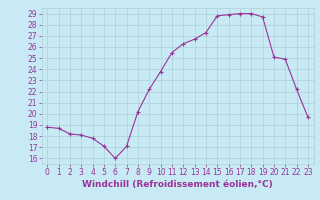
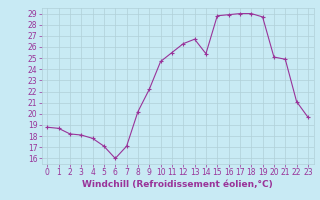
10: 23.8 -> 24.7
14: 27.3 -> 25.4
22: 22.2 -> 21.1
